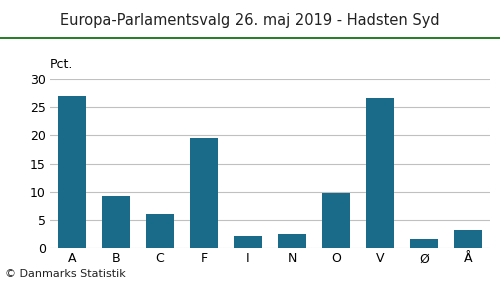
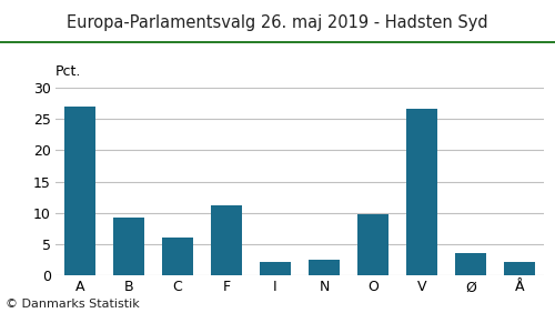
F: 19.6 -> 11.2
Ø: 1.6 -> 3.6
Å: 3.2 -> 2.2
